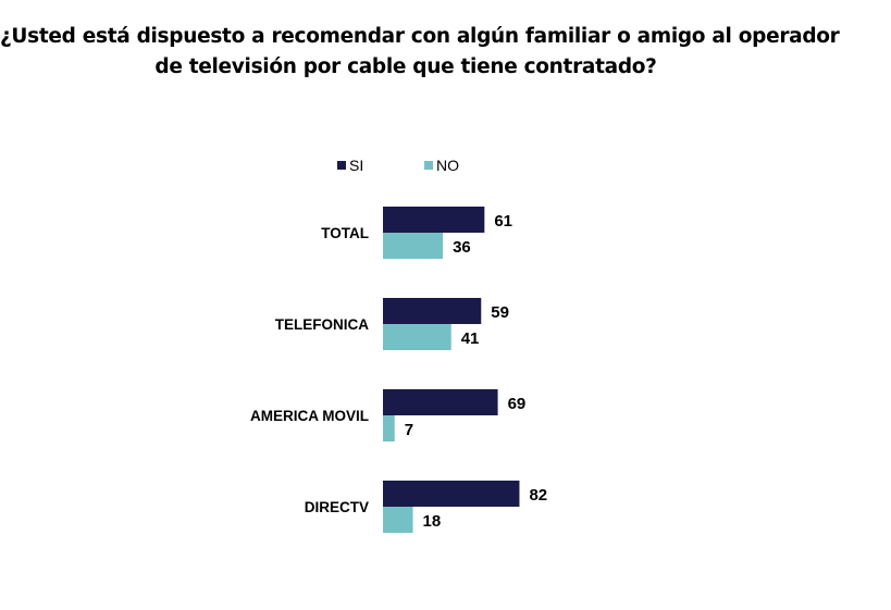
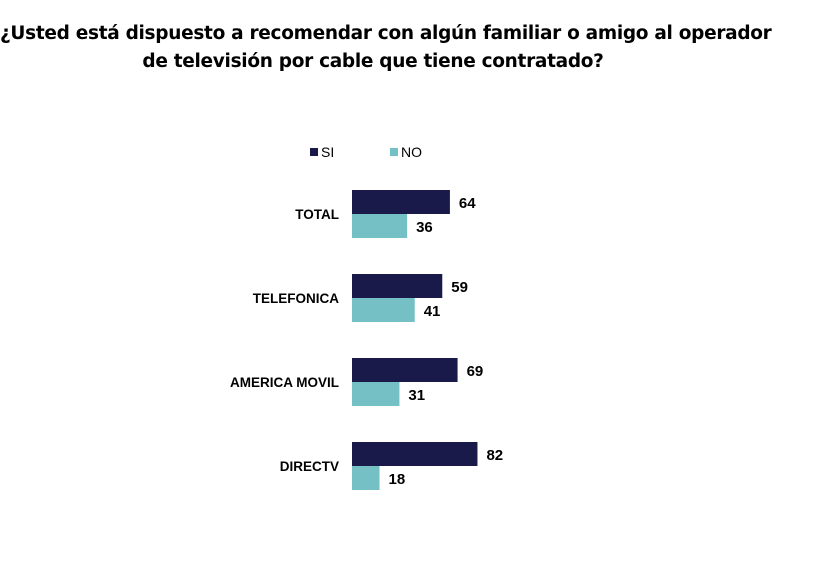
SI/TOTAL: 61 -> 64
NO/AMERICA MOVIL: 7 -> 31
